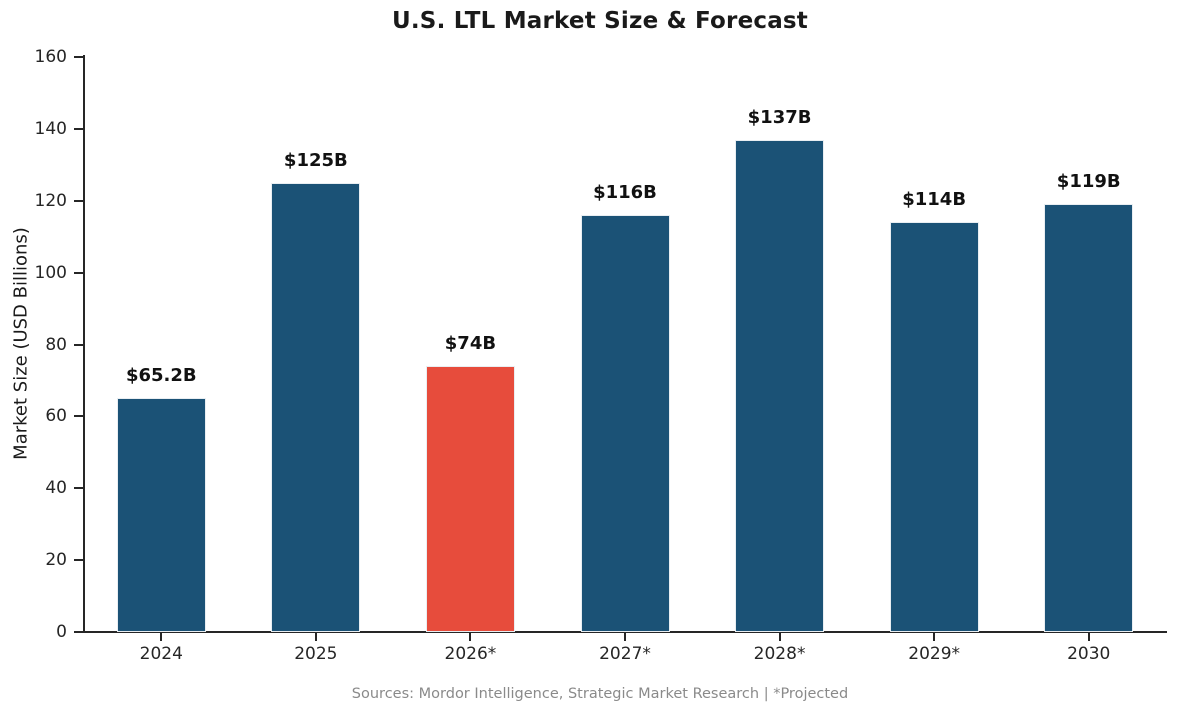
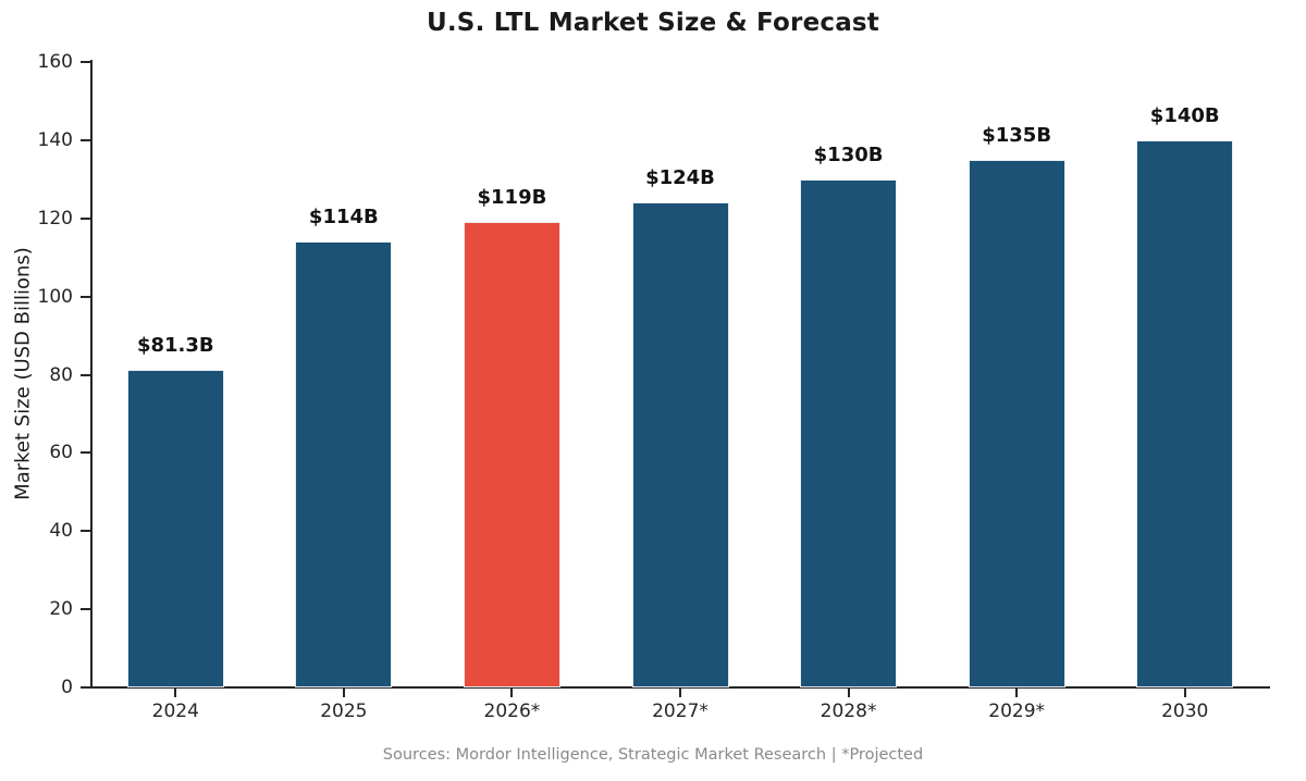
2024: $65.2B -> $81.3B
2025: $125B -> $114B
2026*: $74B -> $119B
2027*: $116B -> $124B
2028*: $137B -> $130B
2029*: $114B -> $135B
2030: $119B -> $140B
